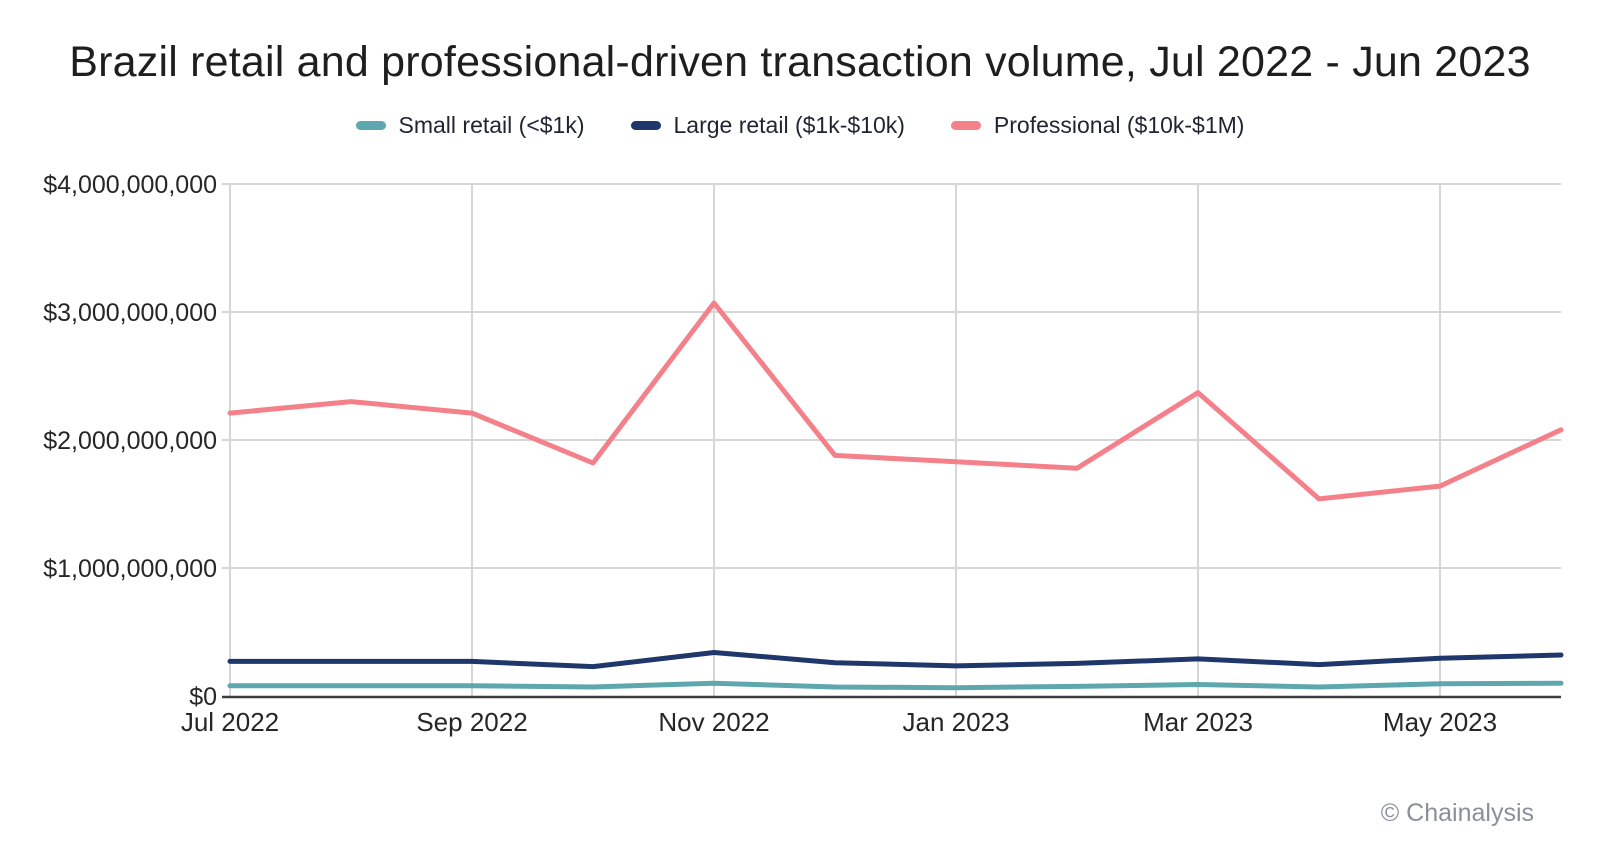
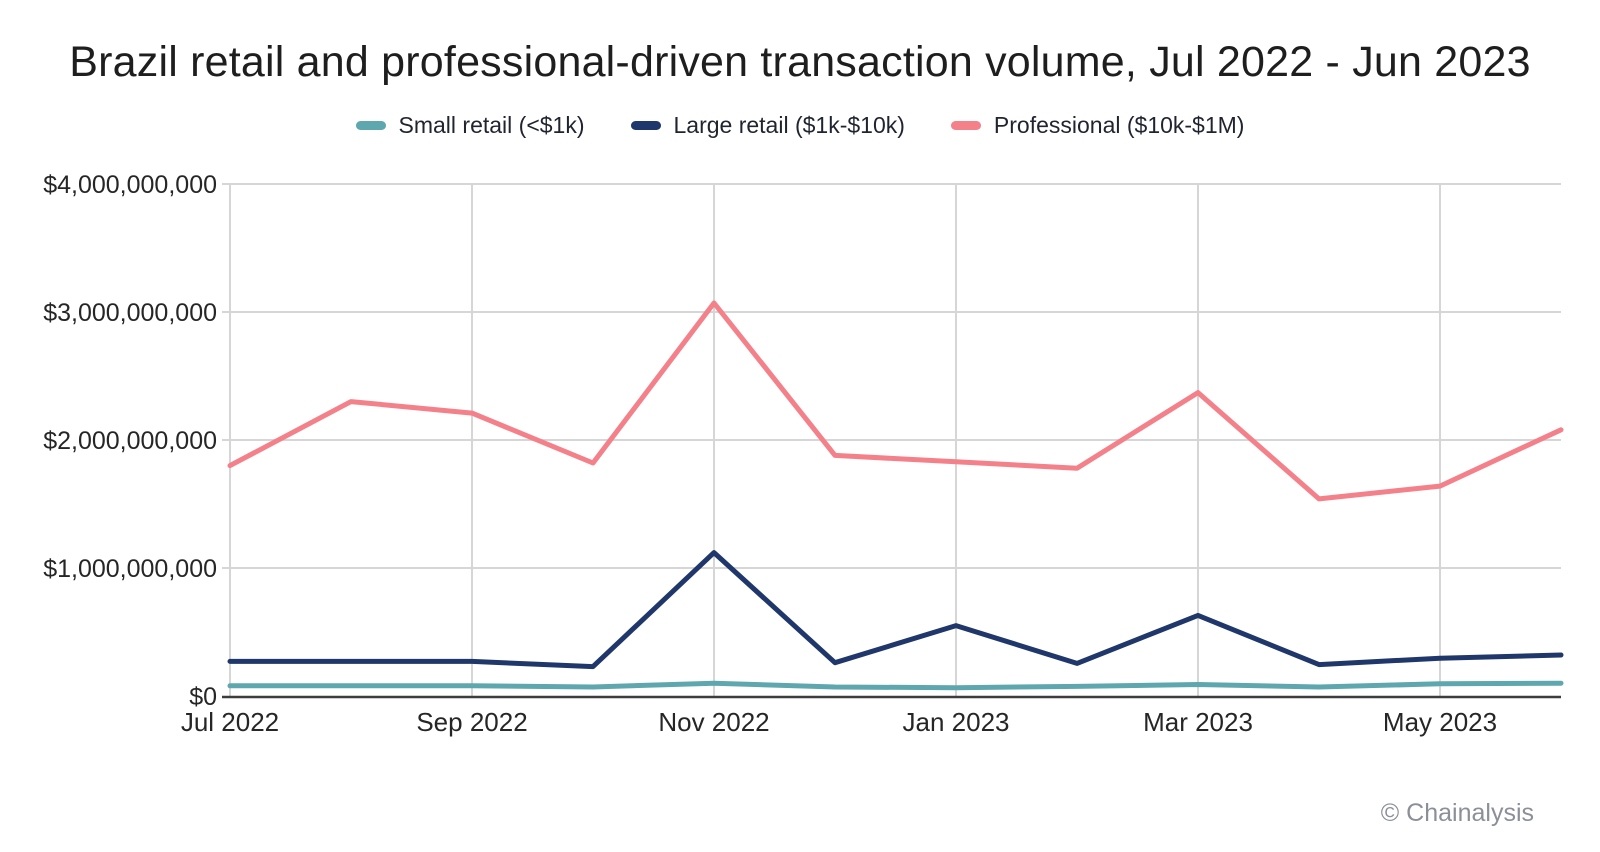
Professional ($10k-$1M)/Jul 2022: $2210000000 -> $1800000000
Large retail ($1k-$10k)/Nov 2022: $340000000 -> $1120000000
Large retail ($1k-$10k)/Jan 2023: $240000000 -> $550000000
Large retail ($1k-$10k)/Mar 2023: $290000000 -> $630000000
